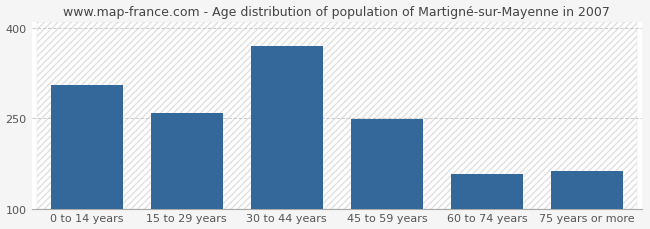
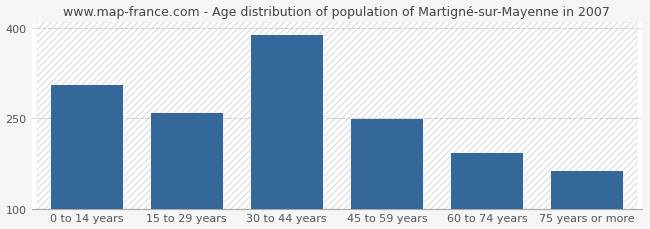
30 to 44 years: 370 -> 388
60 to 74 years: 158 -> 192
